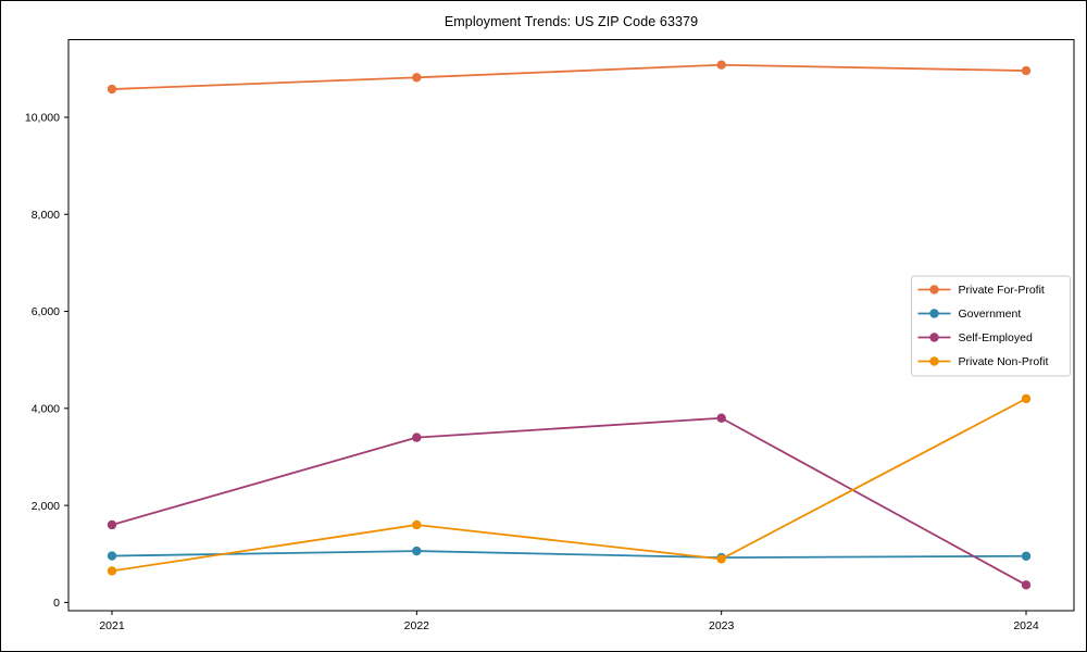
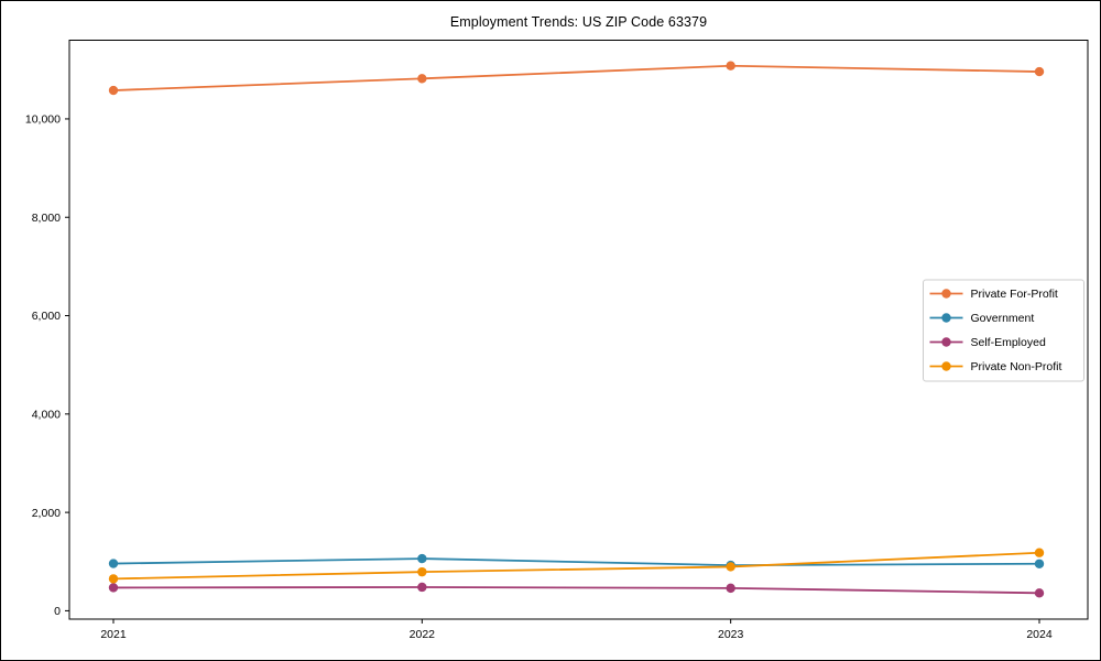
Self-Employed/2021: 1600 -> 500
Self-Employed/2022: 3400 -> 500
Private Non-Profit/2022: 1600 -> 800
Self-Employed/2023: 3800 -> 500
Private Non-Profit/2024: 4200 -> 1200
